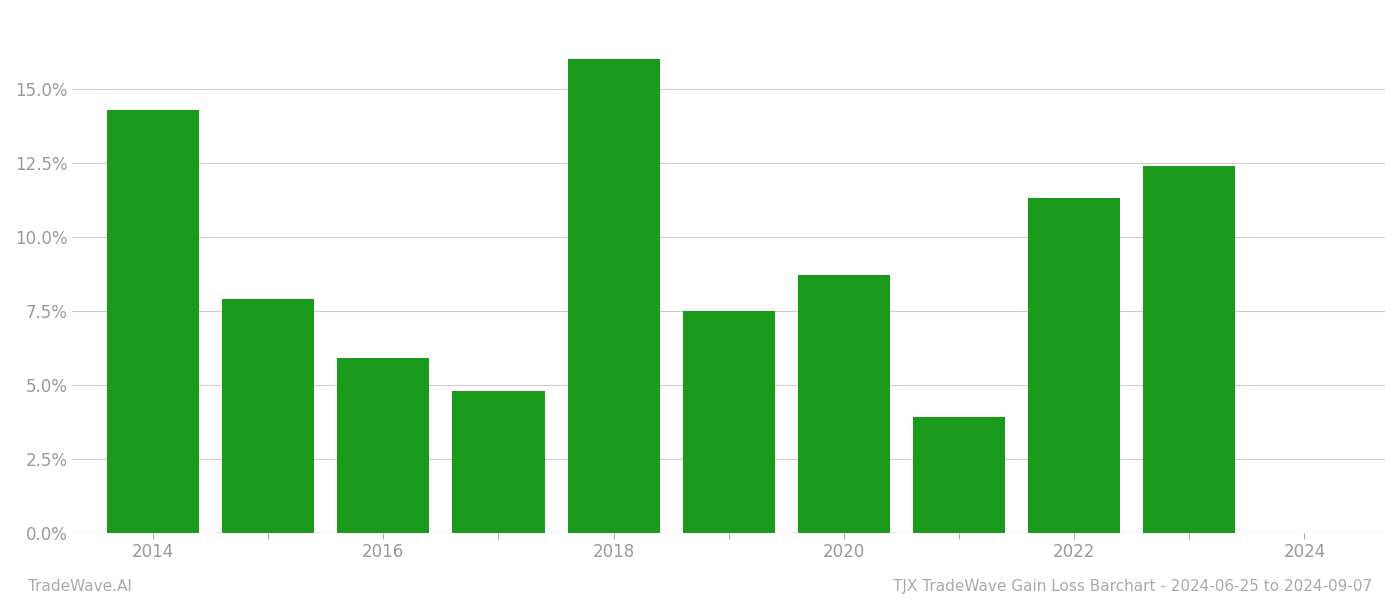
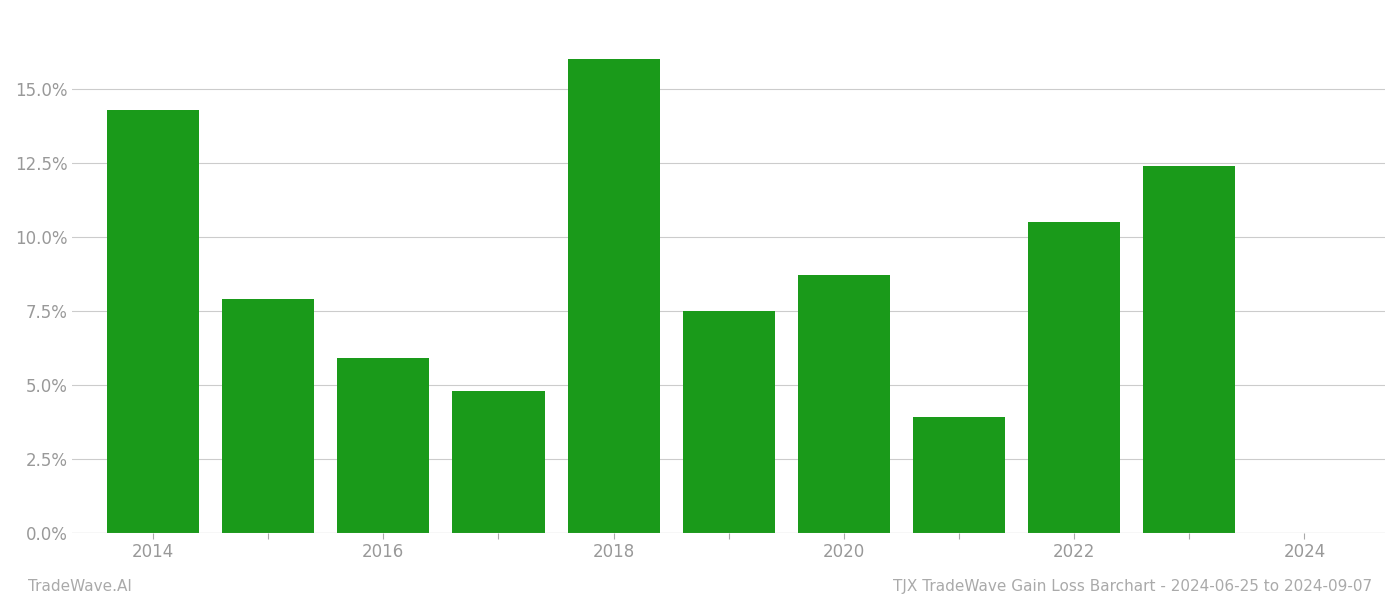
2022: 11.3% -> 10.5%
